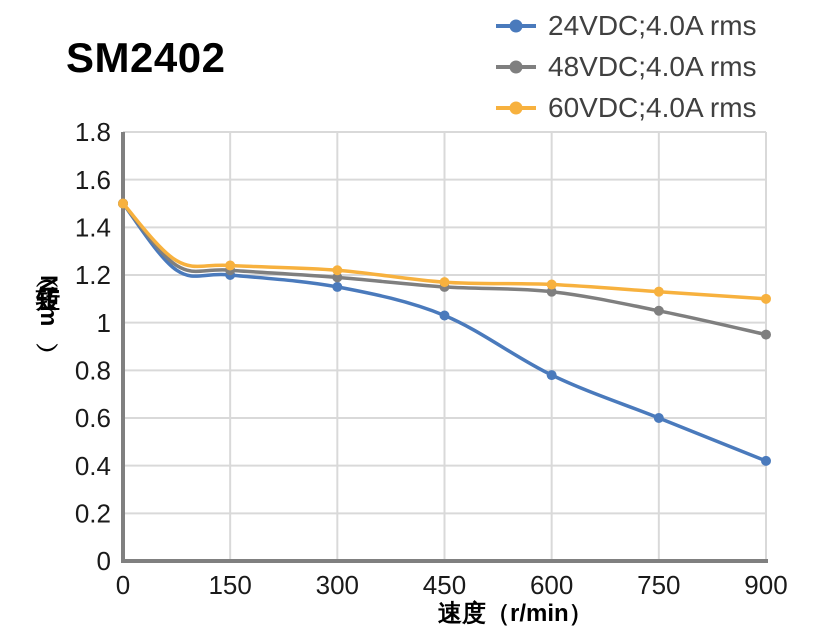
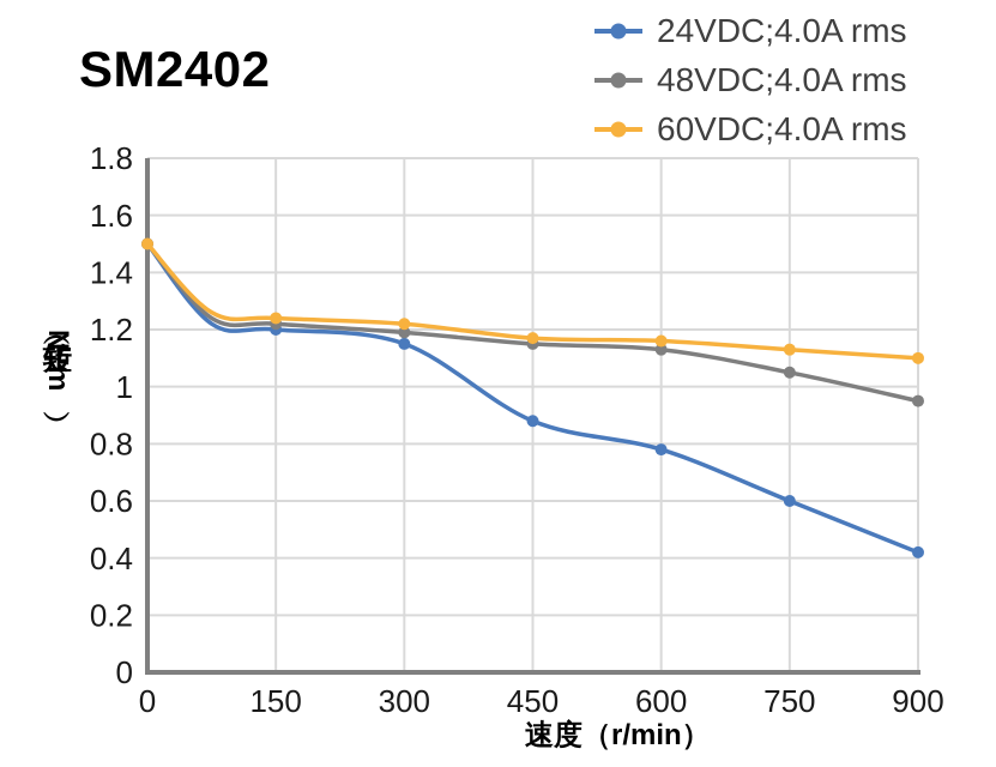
24VDC;4.0A rms/450: 1.03 -> 0.88
